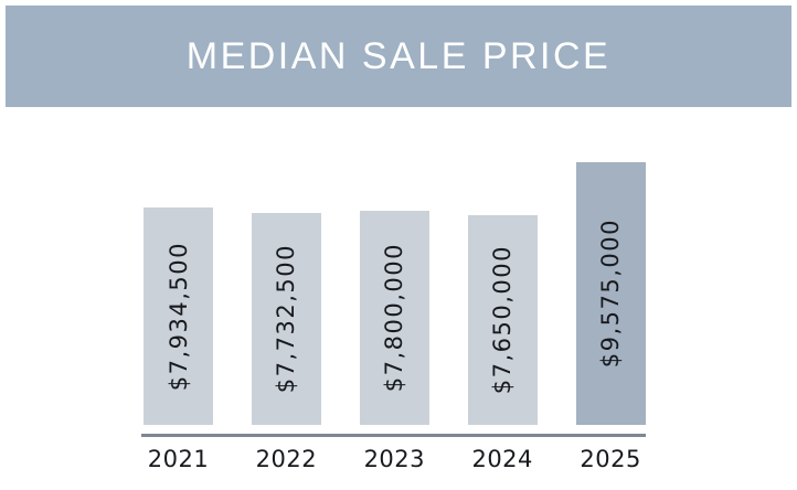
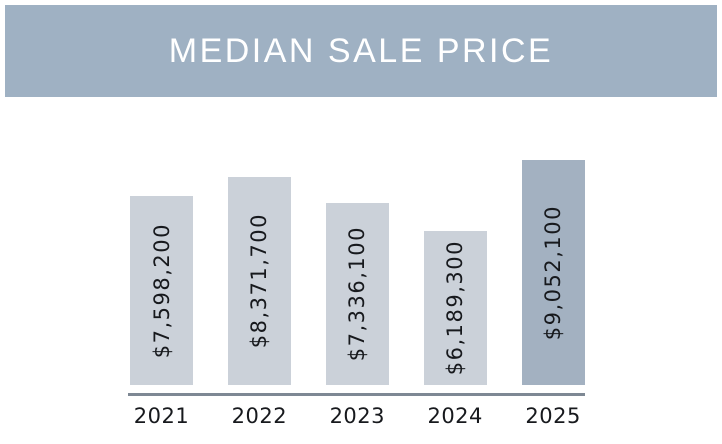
2021: $7,934,500 -> $7,598,200
2022: $7,732,500 -> $8,371,700
2023: $7,800,000 -> $7,336,100
2024: $7,650,000 -> $6,189,300
2025: $9,575,000 -> $9,052,100
